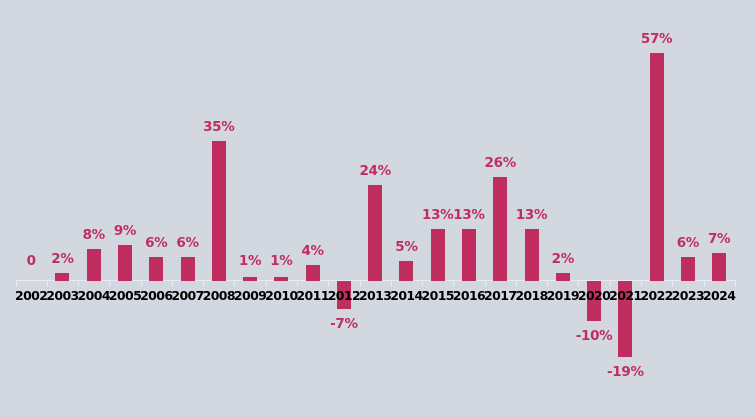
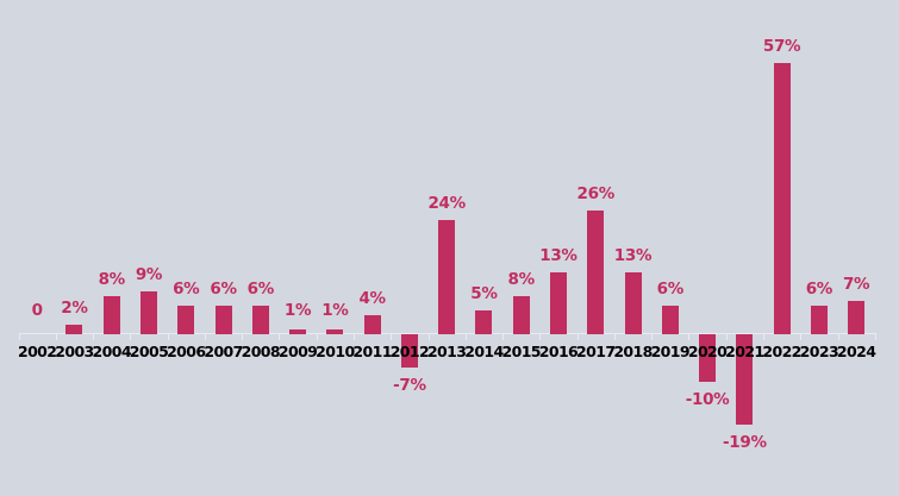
2008: 35% -> 6%
2015: 13% -> 8%
2019: 2% -> 6%
